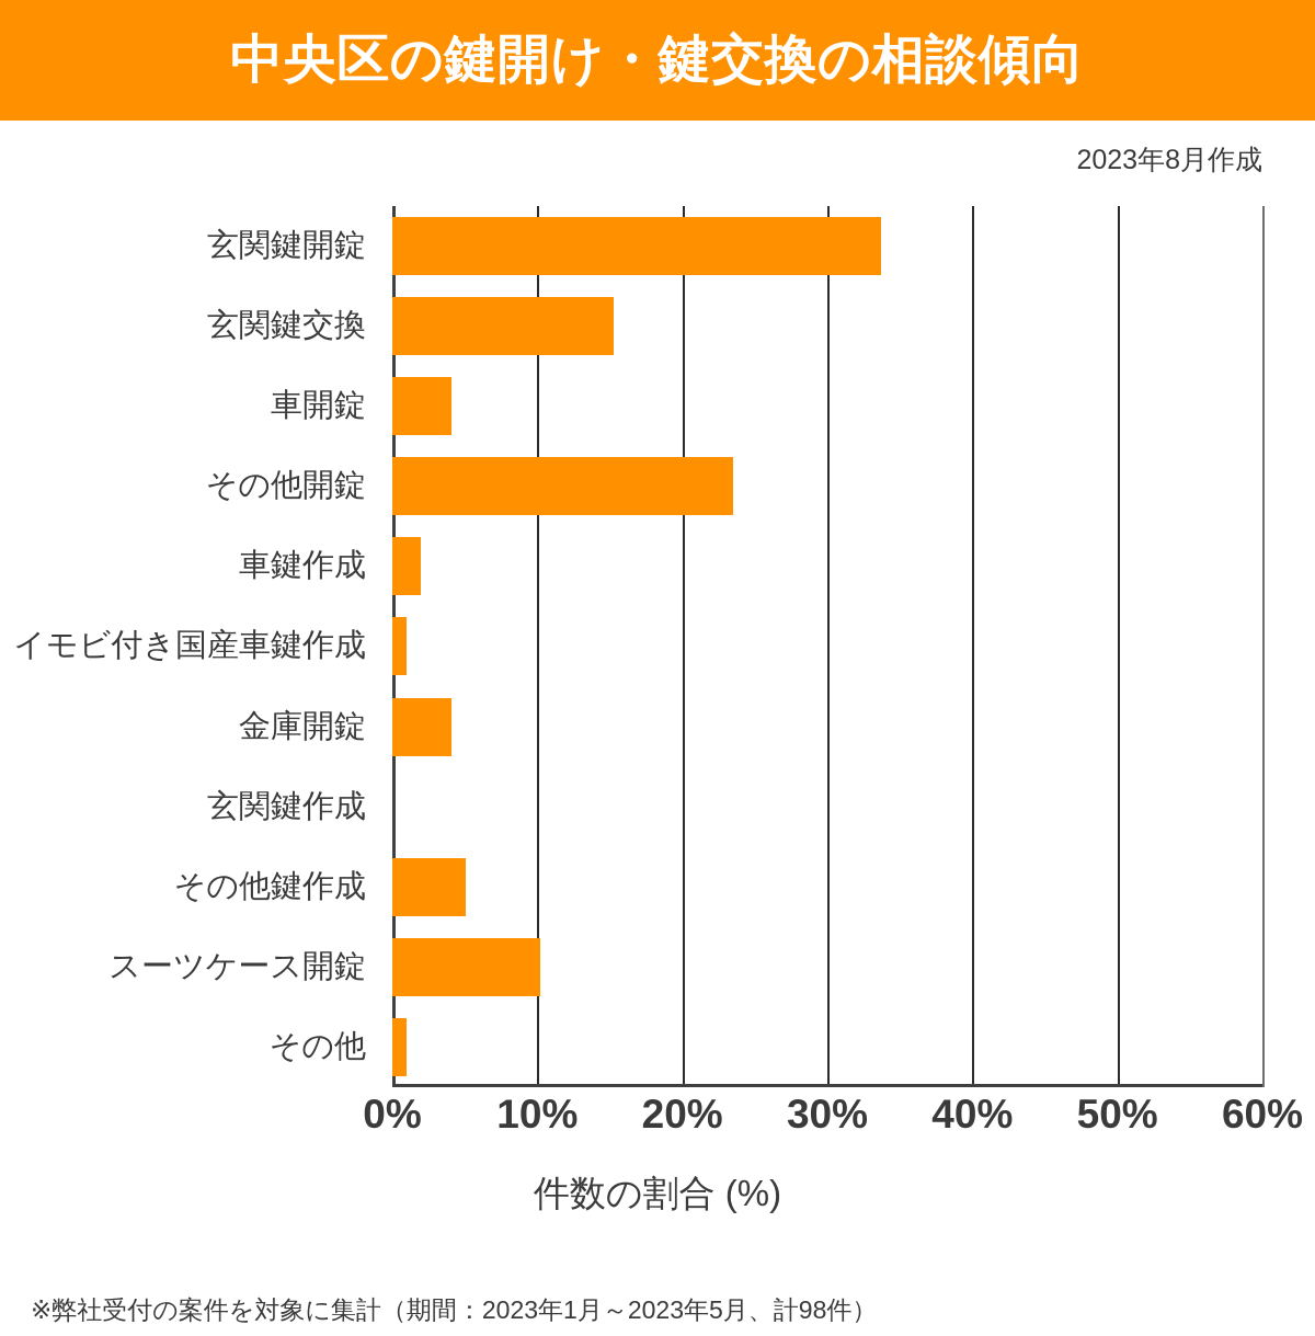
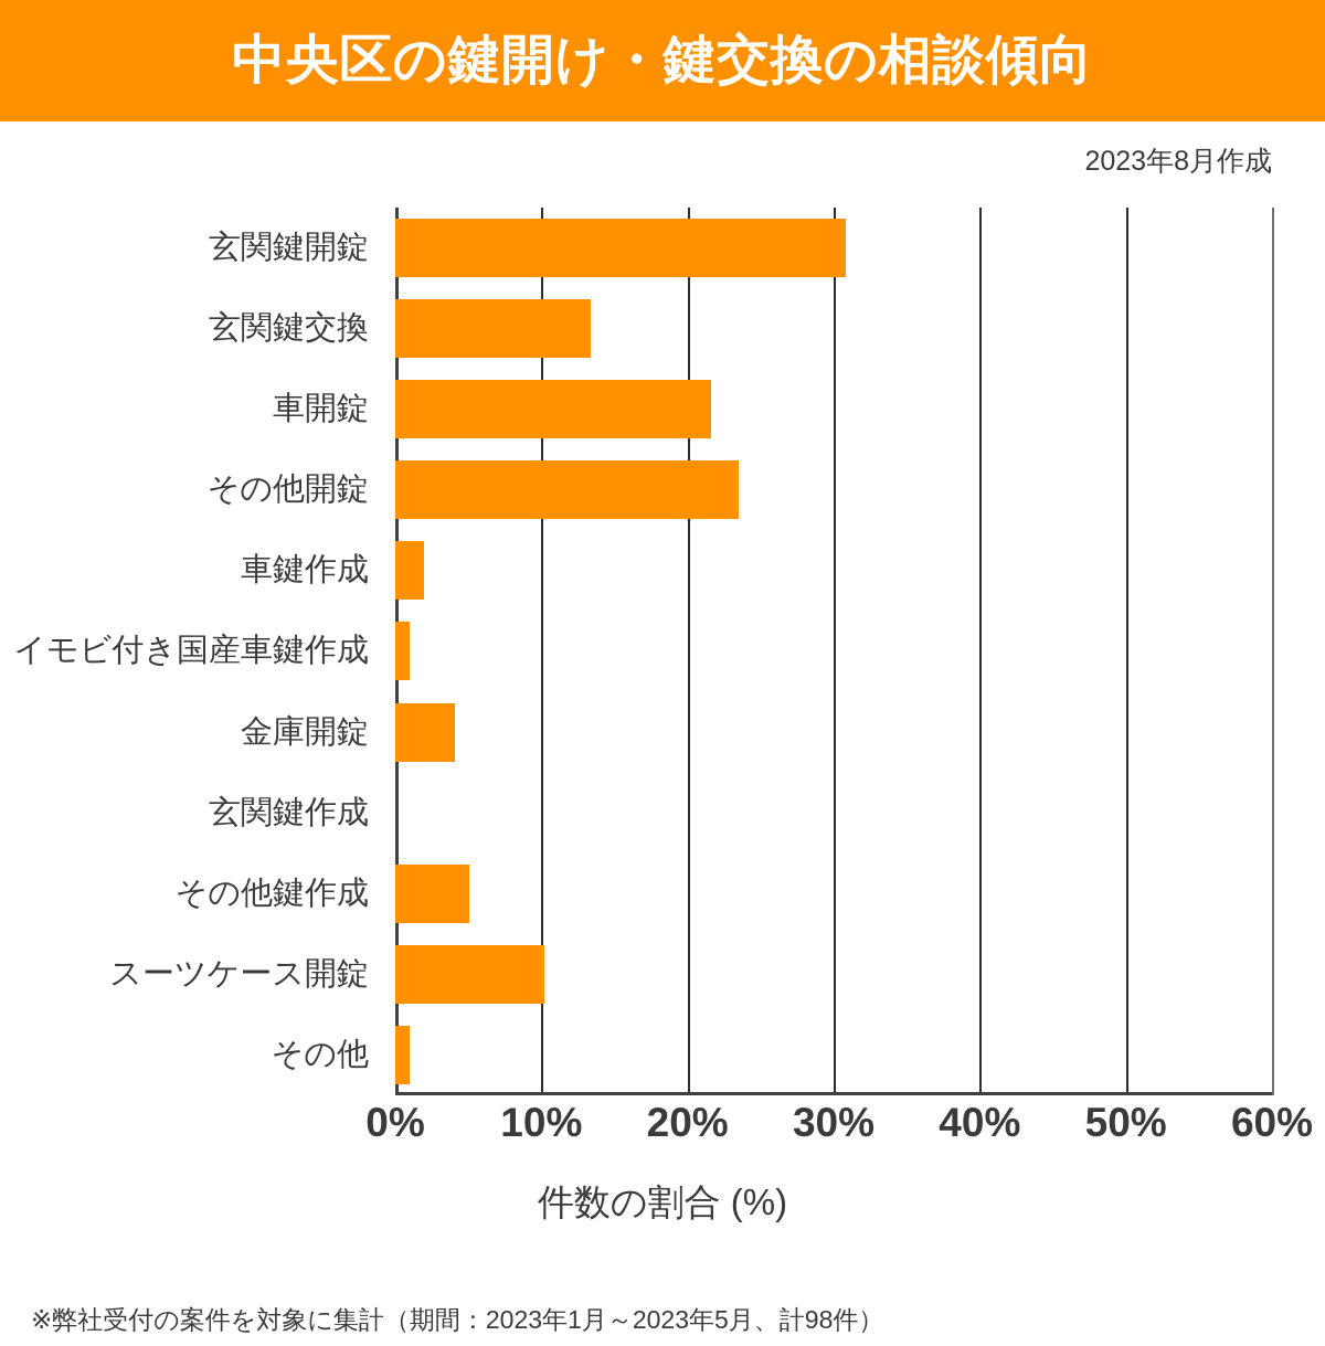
玄関鍵開錠: 33.7% -> 30.8%
玄関鍵交換: 15.3% -> 13.4%
車開錠: 4.1% -> 21.6%
